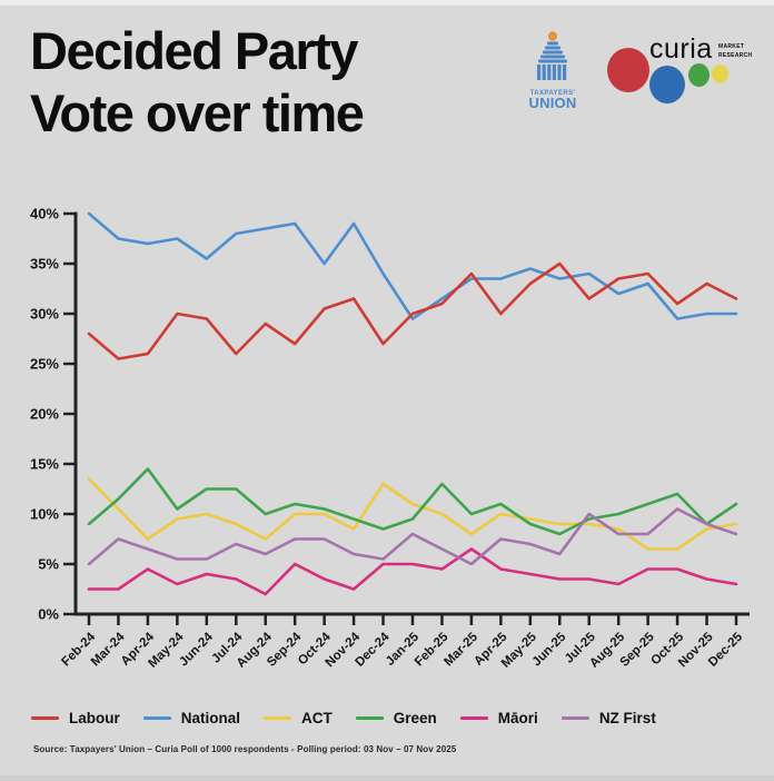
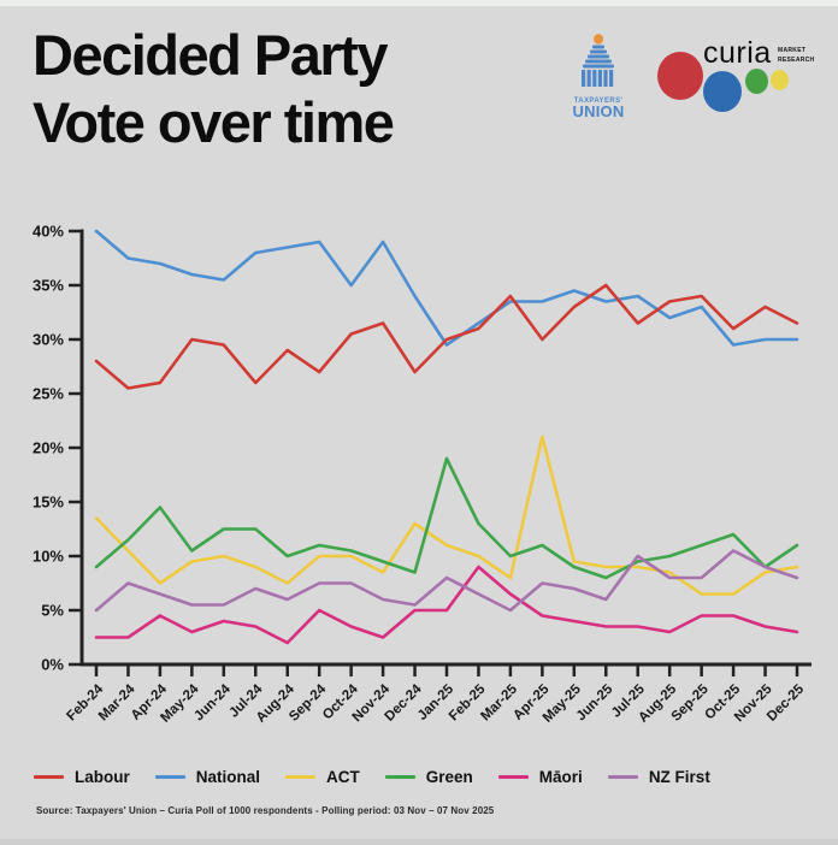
National/May-24: 38% -> 36%
Green/Jan-25: 10% -> 19%
Māori/Feb-25: 4% -> 9%
ACT/Apr-25: 10% -> 21%
